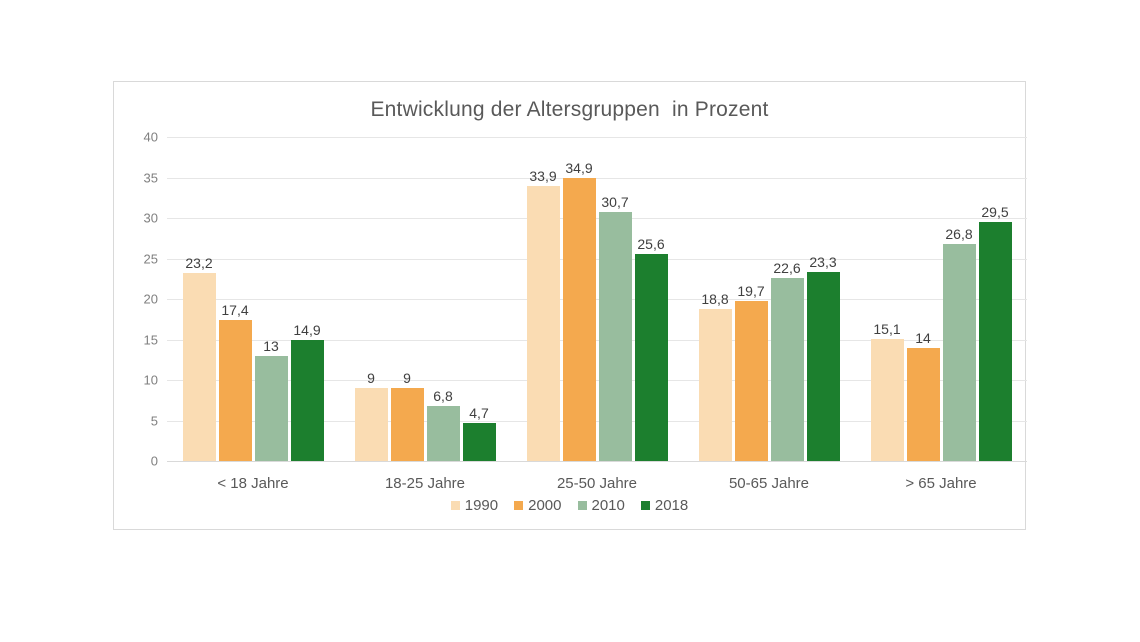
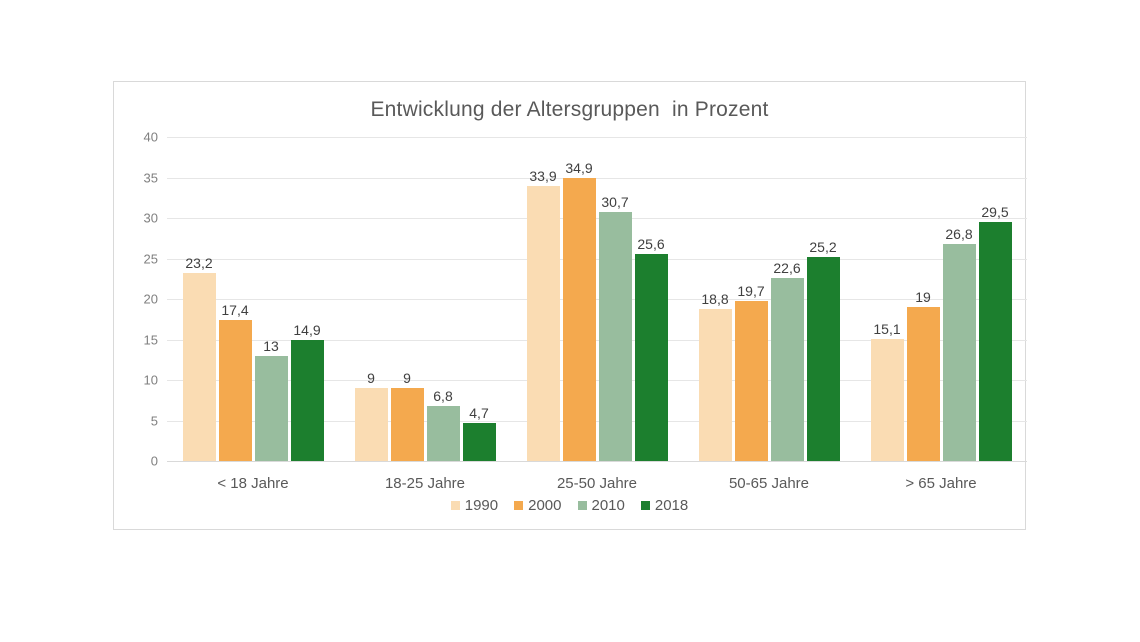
2018/50-65 Jahre: 23,3 -> 25,2
2000/> 65 Jahre: 14 -> 19
